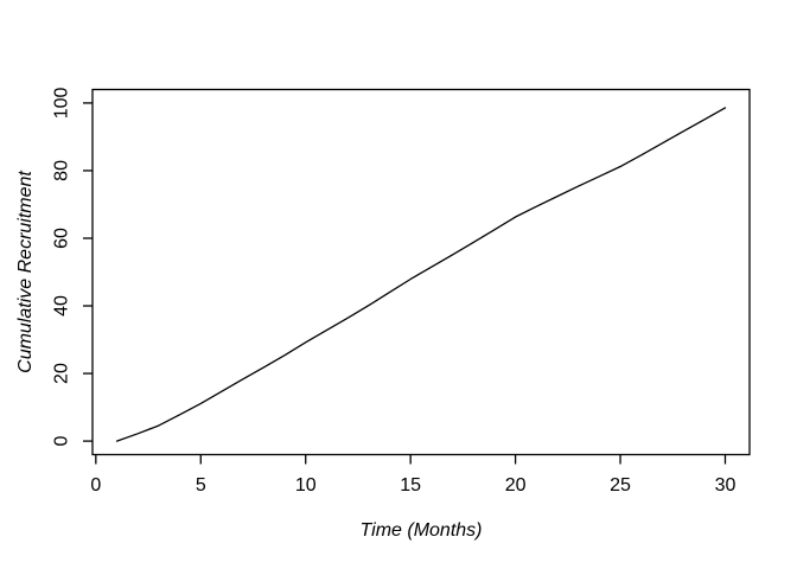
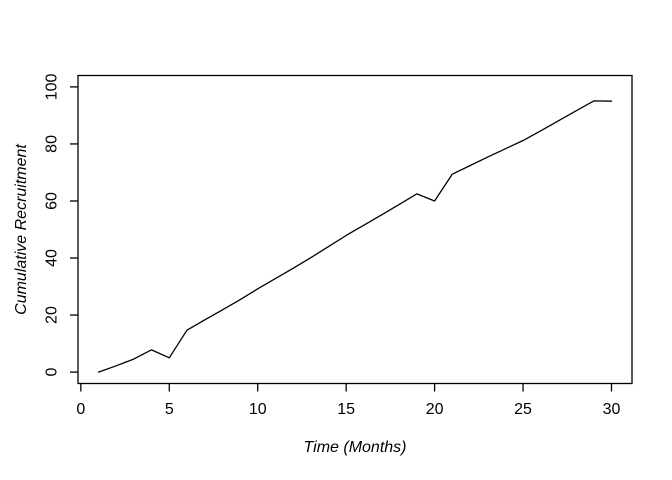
5: 11 -> 5
20: 66 -> 60
30: 99 -> 95
